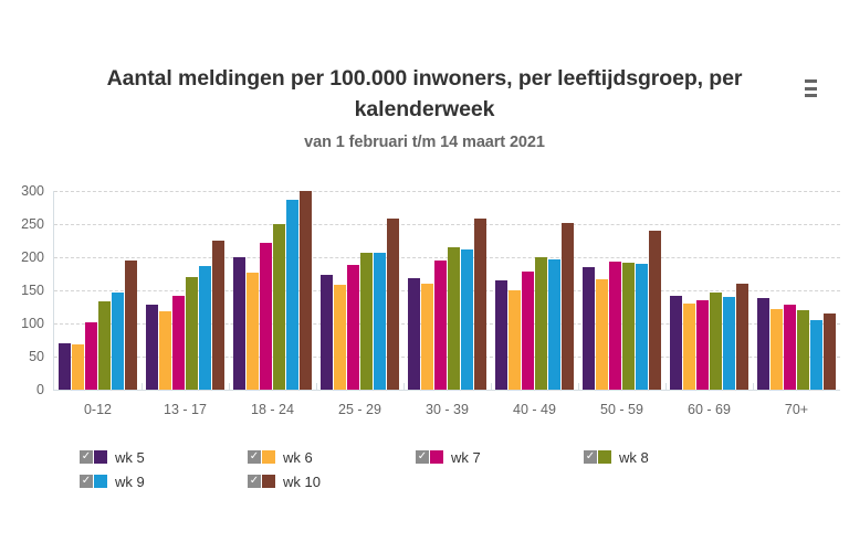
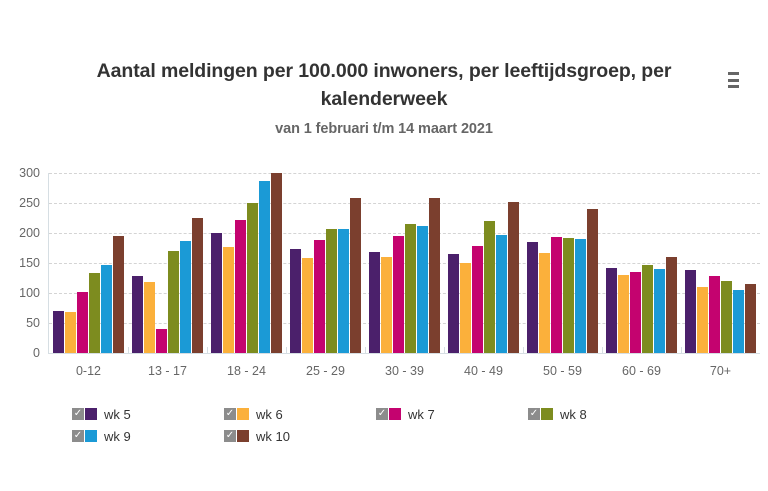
wk 7/13 - 17: 140 -> 40
wk 8/40 - 49: 200 -> 220
wk 6/70+: 120 -> 110
